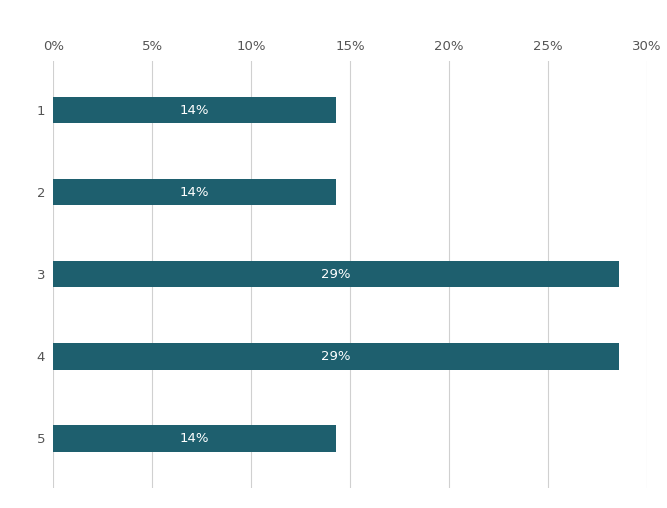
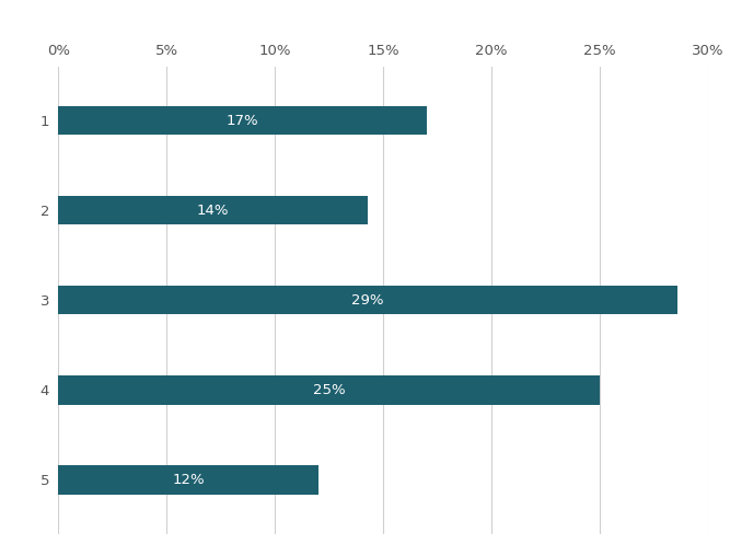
1: 14% -> 17%
4: 29% -> 25%
5: 14% -> 12%
